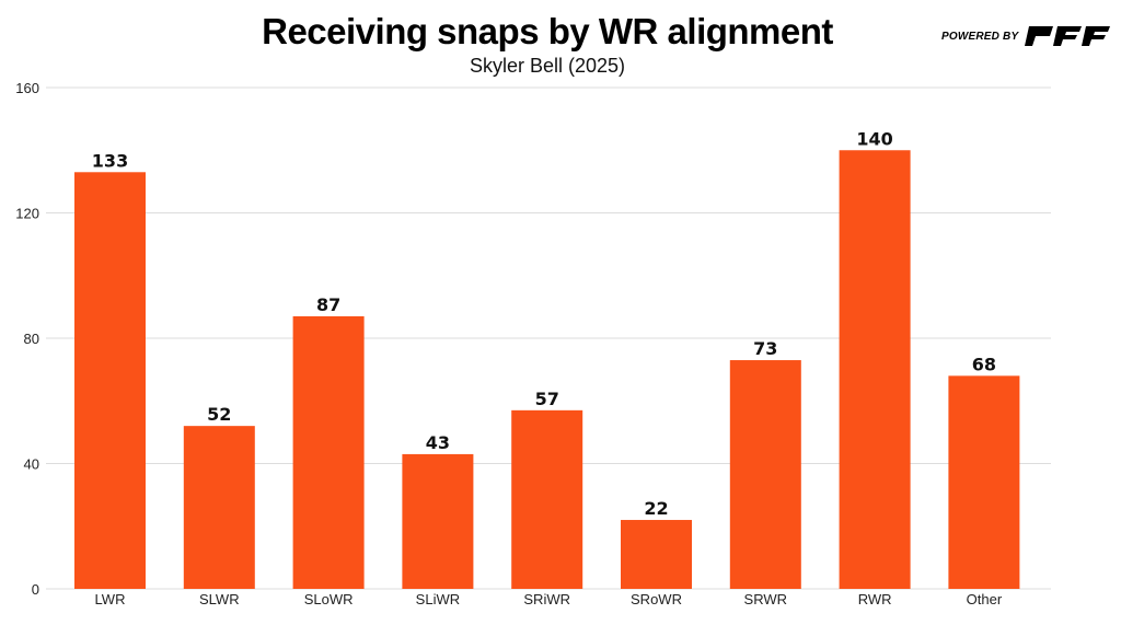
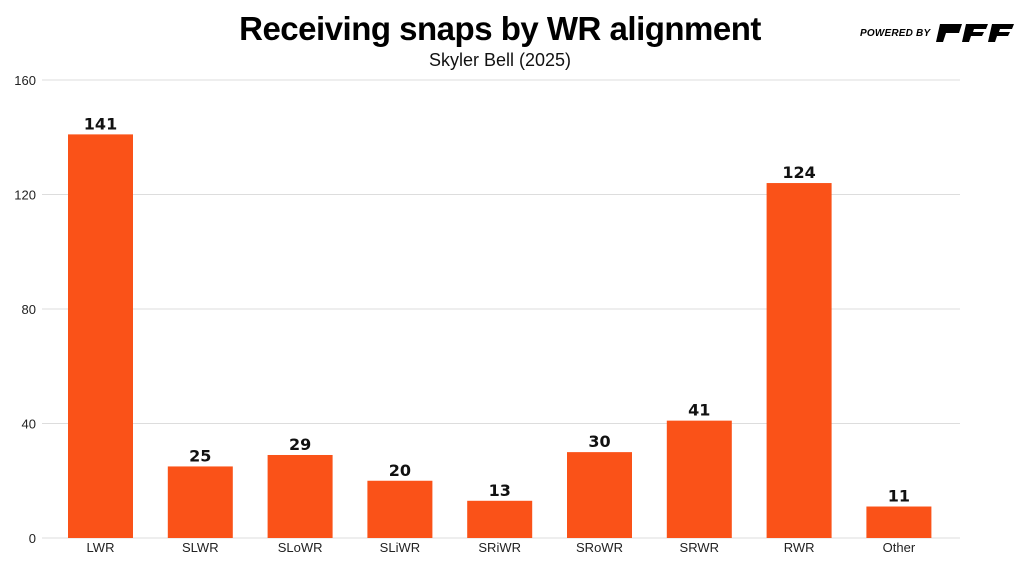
LWR: 133 -> 141
SLWR: 52 -> 25
SLoWR: 87 -> 29
SLiWR: 43 -> 20
SRiWR: 57 -> 13
SRoWR: 22 -> 30
SRWR: 73 -> 41
RWR: 140 -> 124
Other: 68 -> 11
